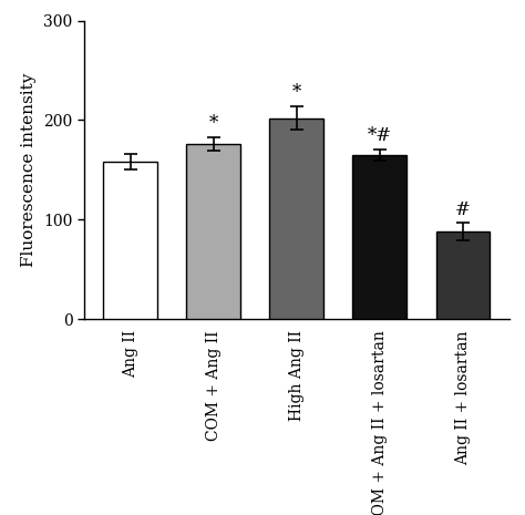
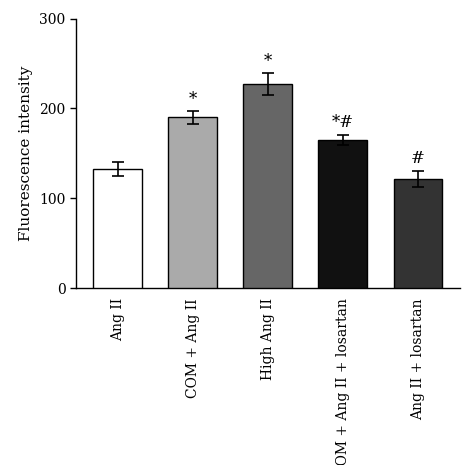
Ang II: 158 -> 133
COM + Ang II: 176 -> 190
High Ang II: 202 -> 227
Ang II + losartan: 88 -> 122
